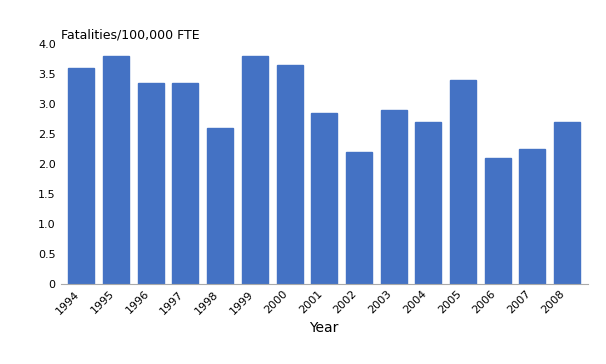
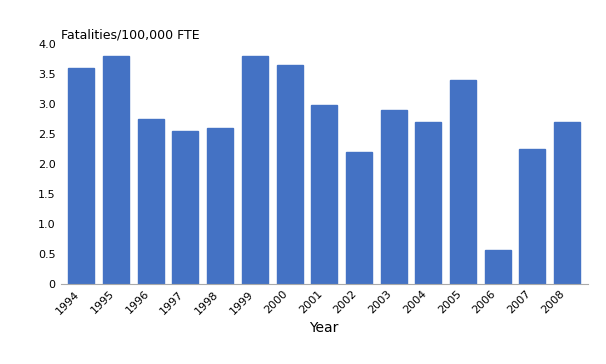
1996: 3.35 -> 2.74
1997: 3.35 -> 2.54
2001: 2.85 -> 2.98
2006: 2.10 -> 0.56
